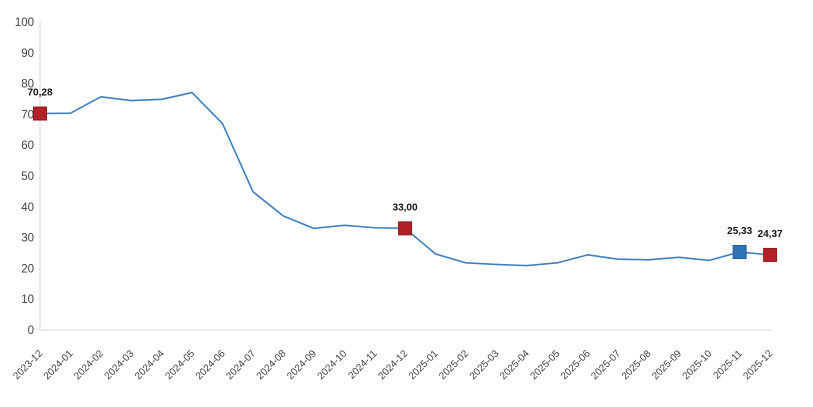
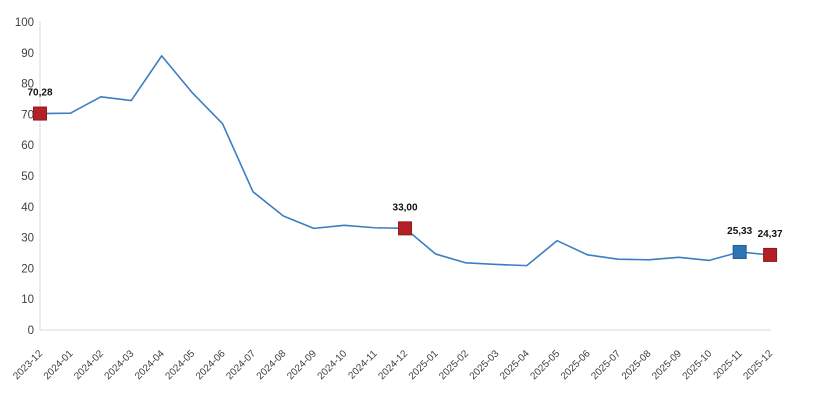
2024-04: 75 -> 89
2025-05: 22 -> 29
